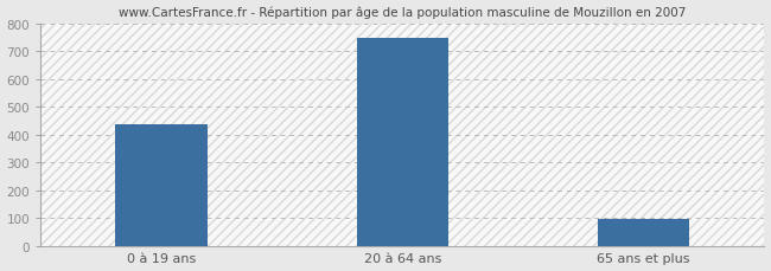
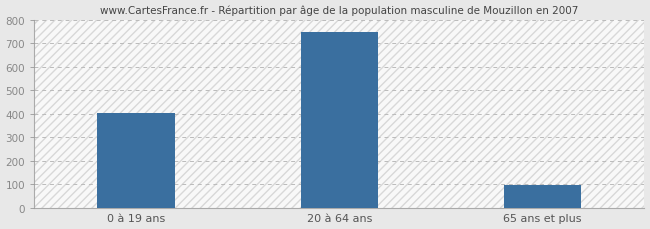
0 à 19 ans: 440 -> 405
